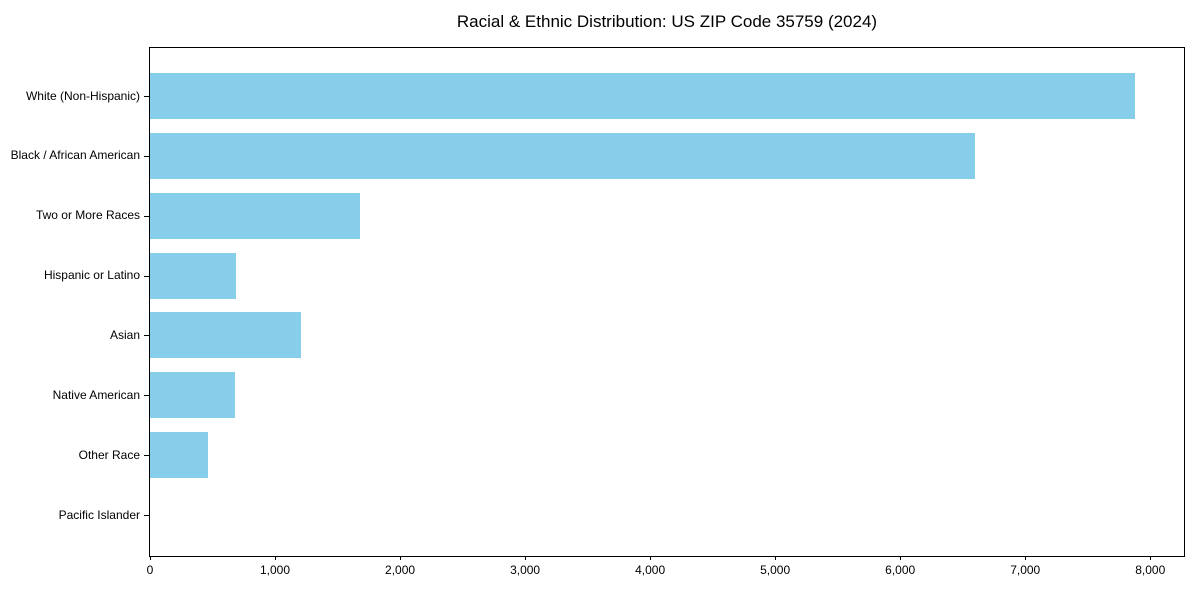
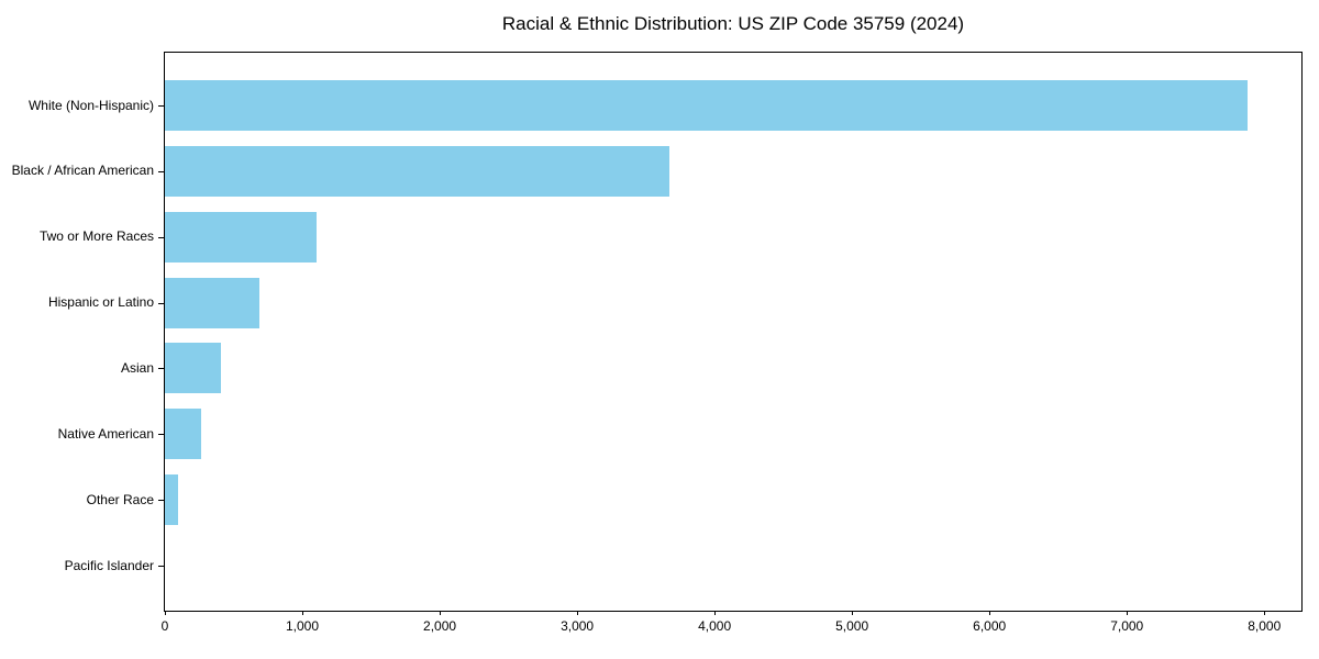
Black / African American: 6600 -> 3680
Two or More Races: 1680 -> 1100
Asian: 1210 -> 400
Native American: 680 -> 260
Other Race: 460 -> 100
